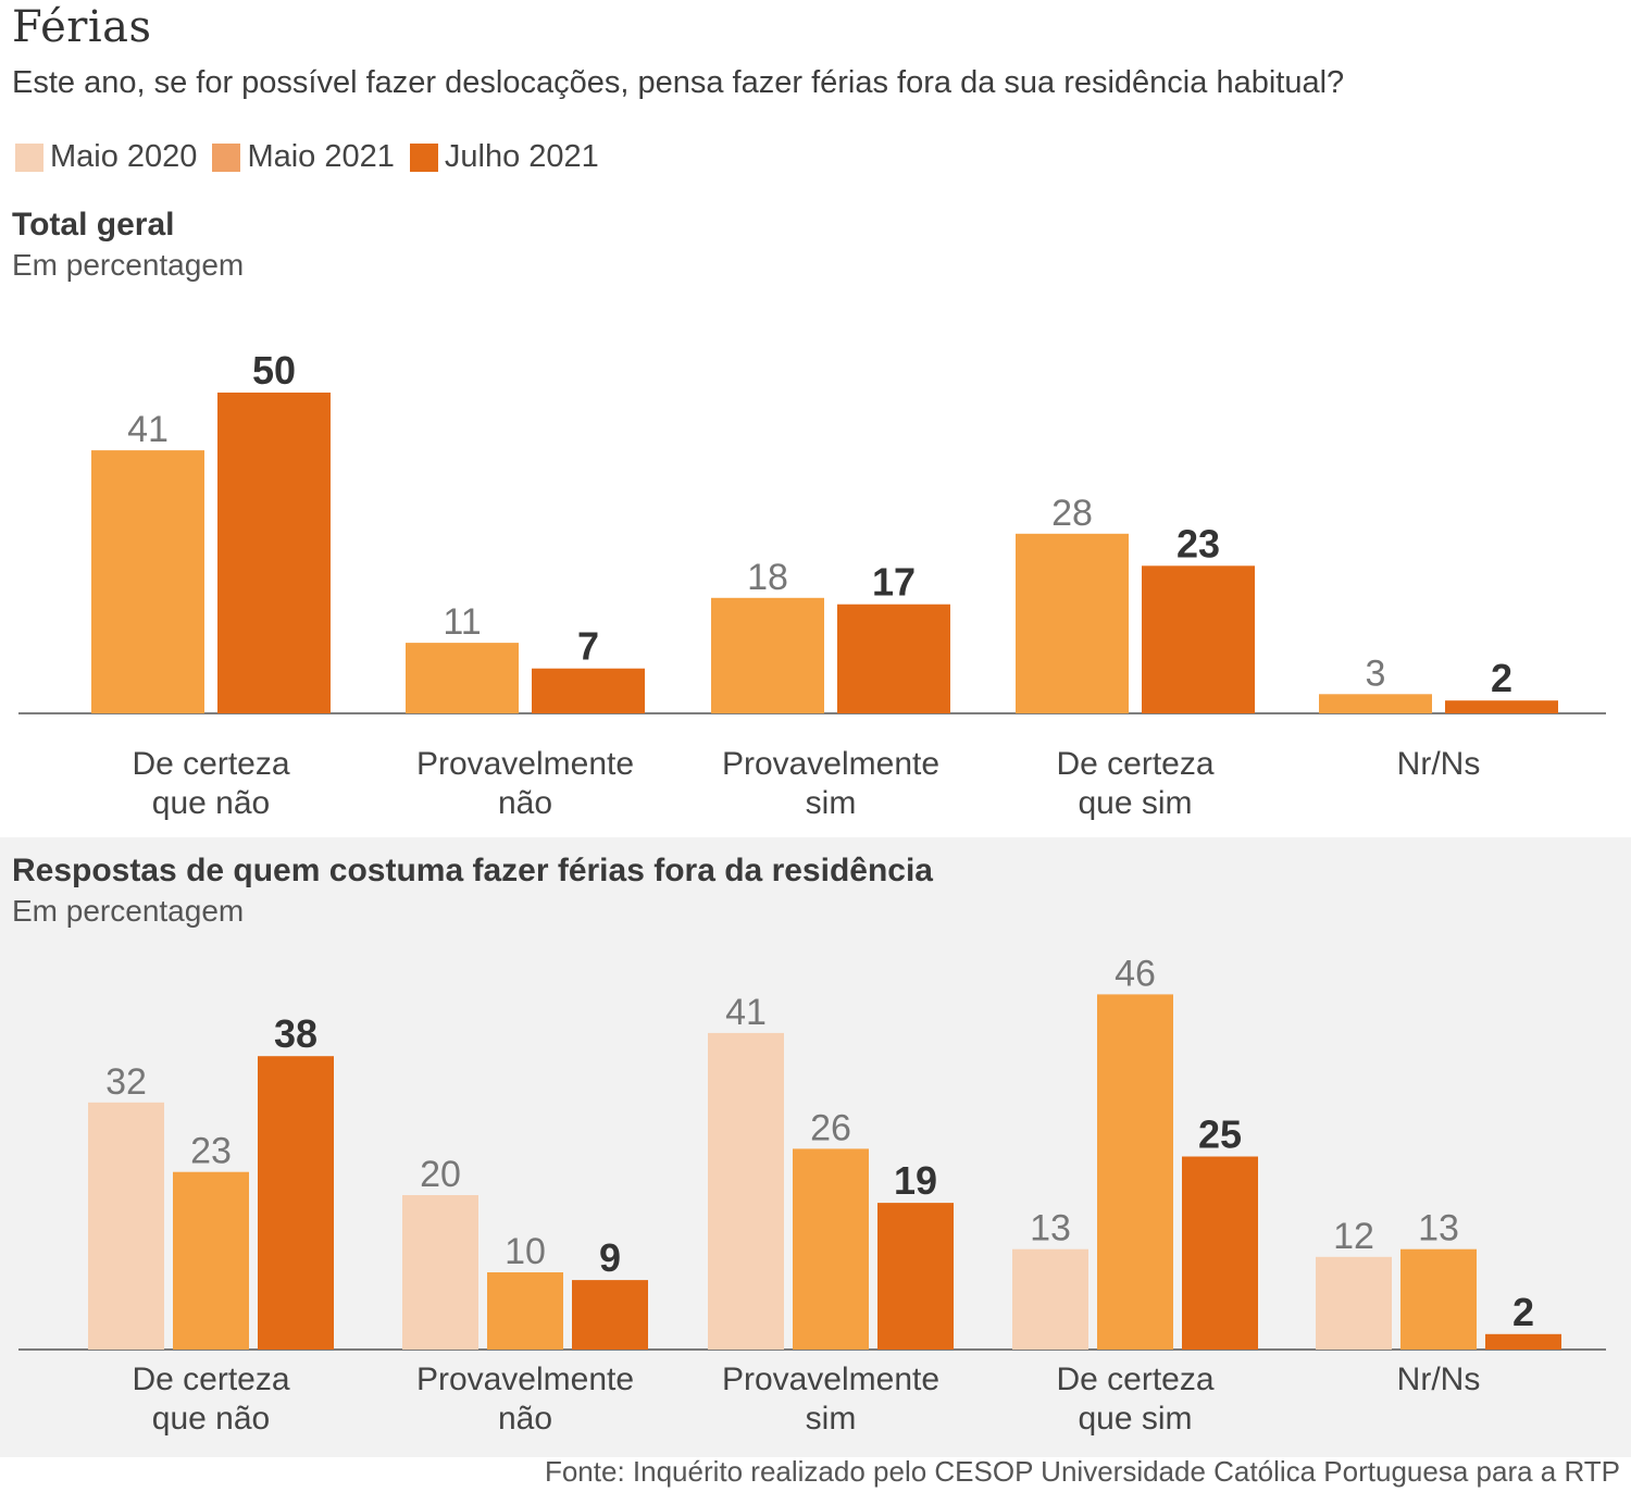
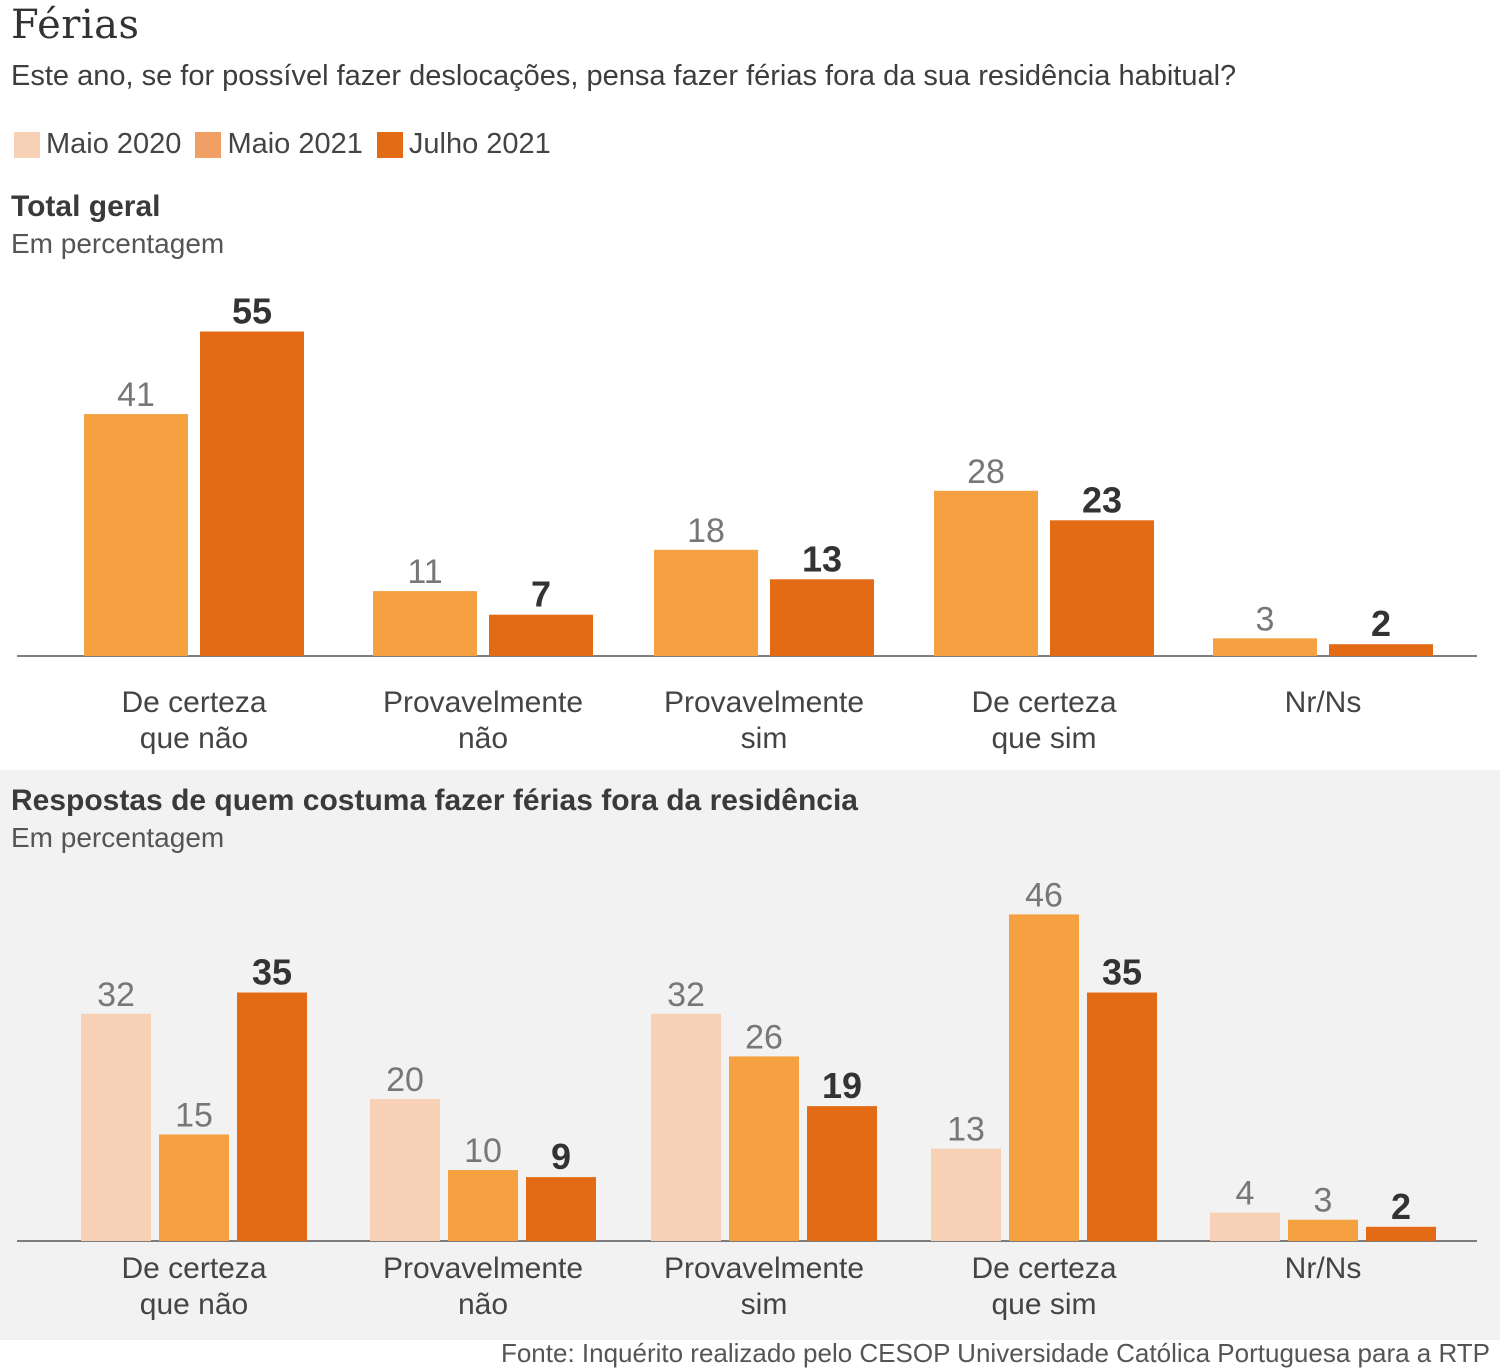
Total geral/Julho 2021/De certeza que não: 50 -> 55
Total geral/Julho 2021/Provavelmente sim: 17 -> 13
Respostas de quem costuma fazer férias fora da residência/Maio 2021/De certeza que não: 23 -> 15
Respostas de quem costuma fazer férias fora da residência/Julho 2021/De certeza que não: 38 -> 35
Respostas de quem costuma fazer férias fora da residência/Maio 2020/Provavelmente sim: 41 -> 32
Respostas de quem costuma fazer férias fora da residência/Julho 2021/De certeza que sim: 25 -> 35
Respostas de quem costuma fazer férias fora da residência/Maio 2020/Nr/Ns: 12 -> 4
Respostas de quem costuma fazer férias fora da residência/Maio 2021/Nr/Ns: 13 -> 3
